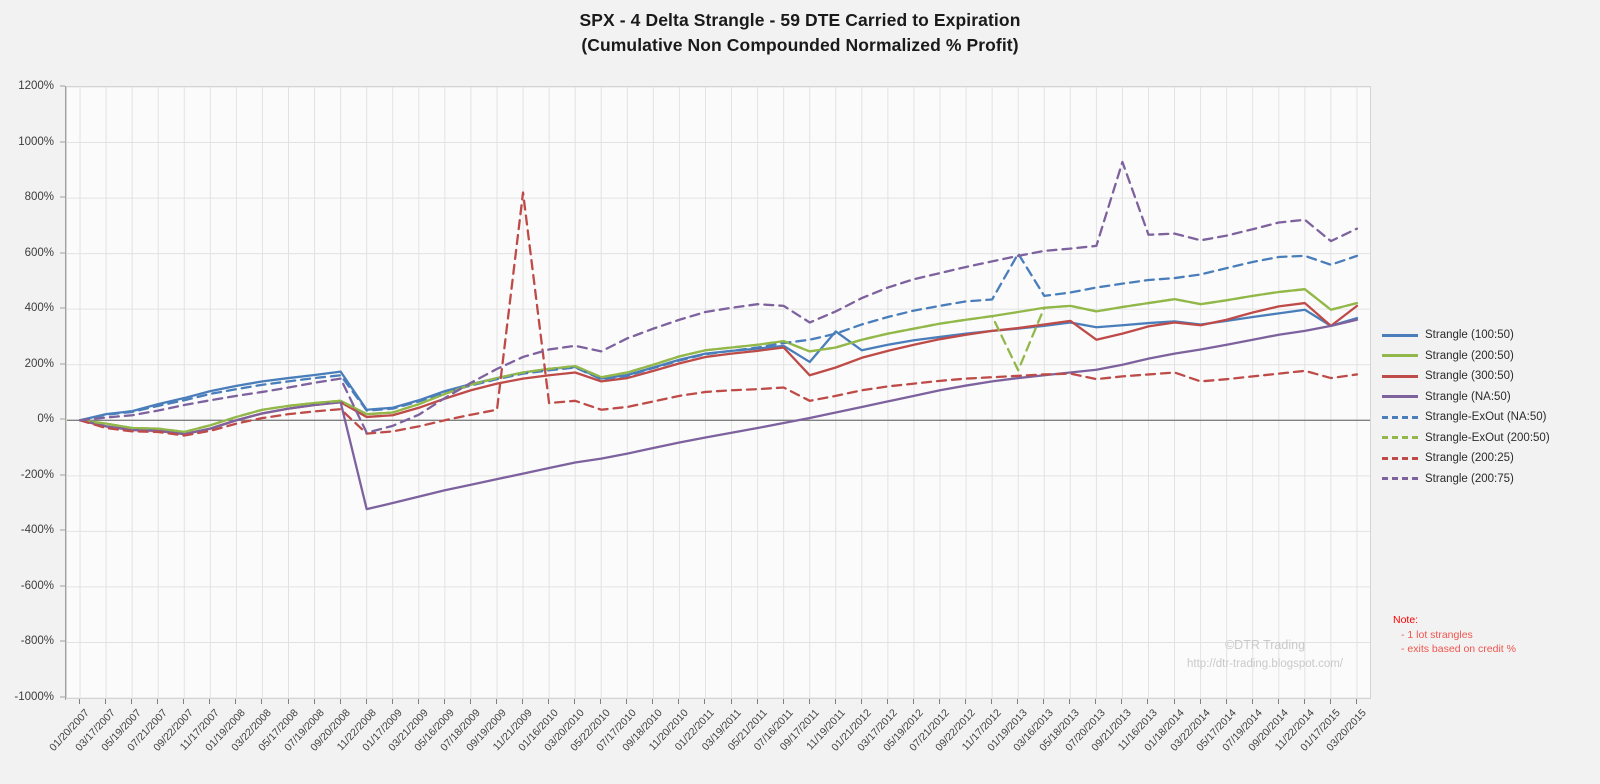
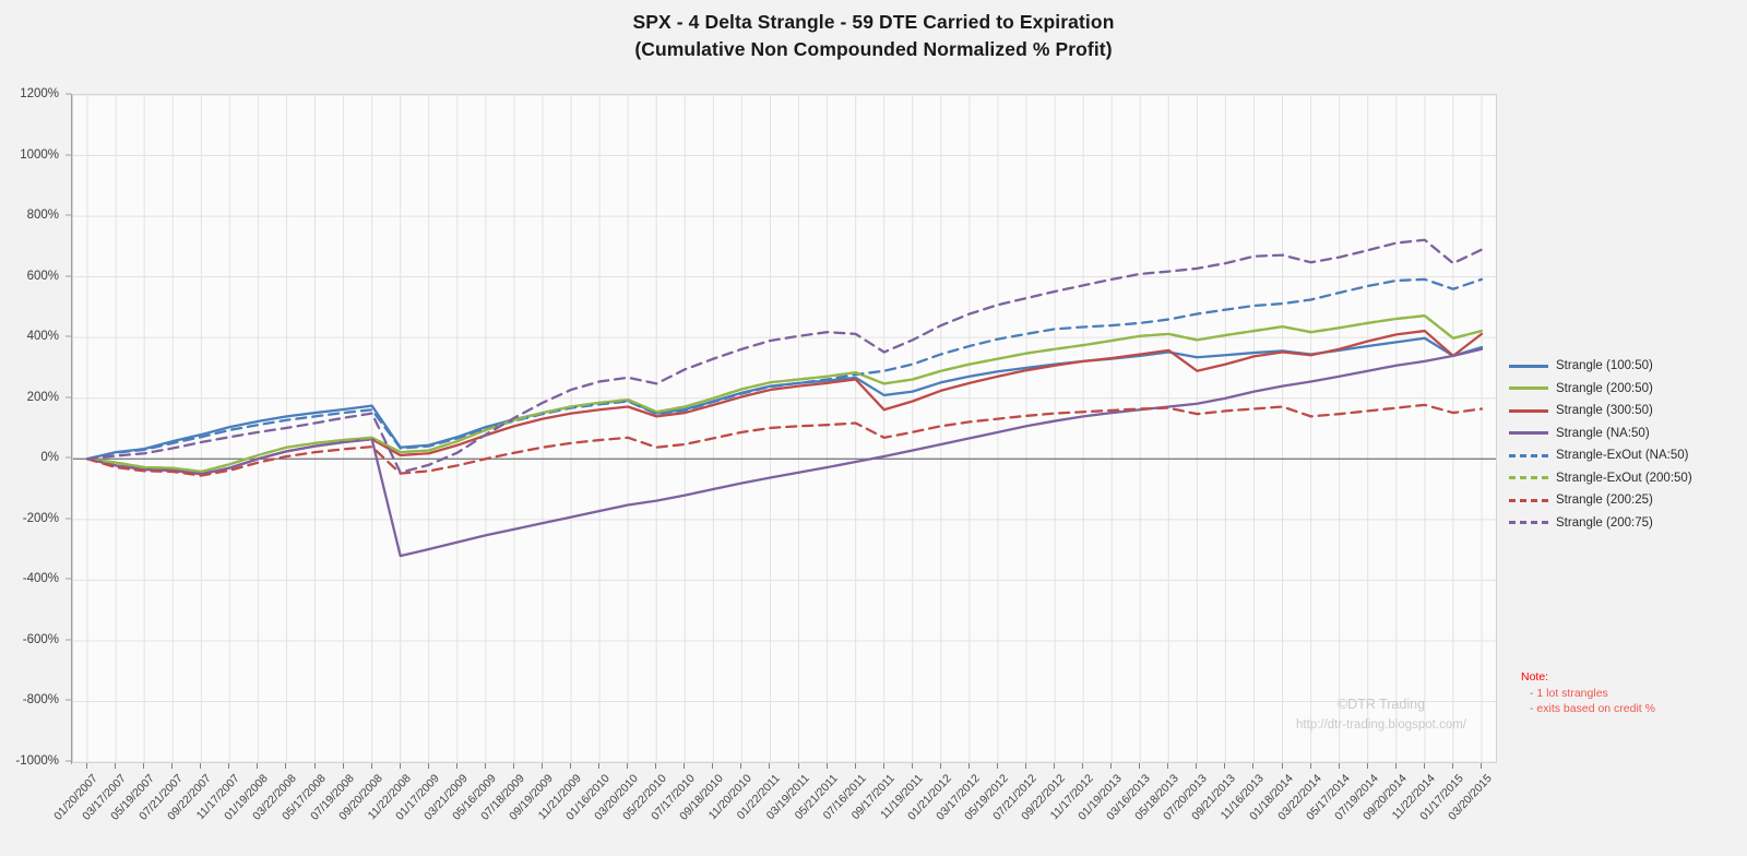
Strangle (200:25)/11/21/2009: 820% -> 50%
Strangle (100:50)/11/19/2011: 320% -> 220%
Strangle-ExOut (NA:50)/01/19/2013: 600% -> 440%
Strangle-ExOut (200:50)/01/19/2013: 180% -> 390%
Strangle (200:75)/09/21/2013: 930% -> 640%
